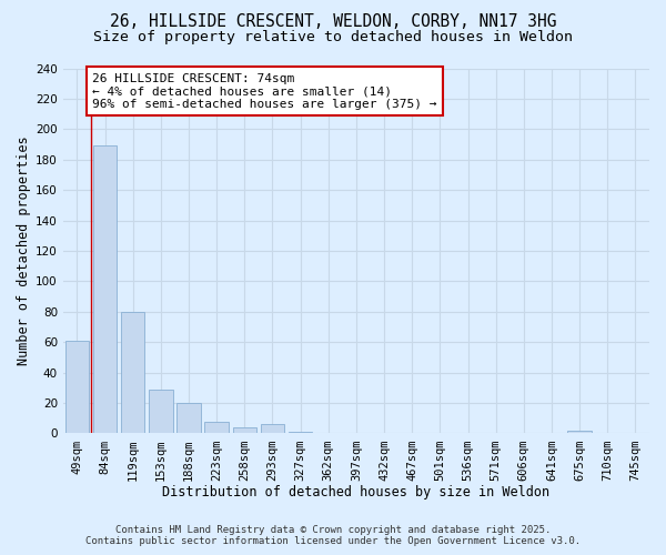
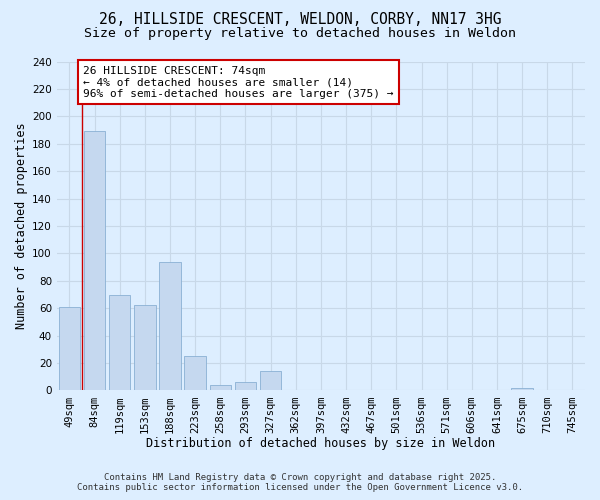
119sqm: 80 -> 70
153sqm: 29 -> 62
188sqm: 20 -> 94
223sqm: 8 -> 25
327sqm: 1 -> 14
